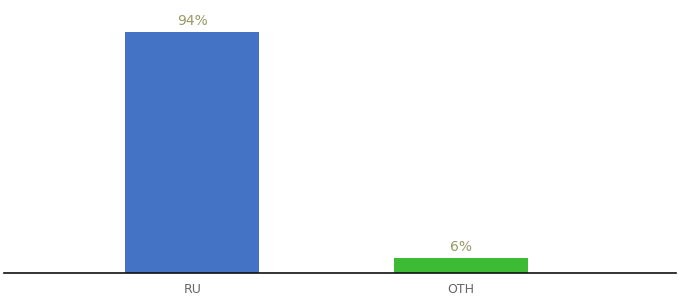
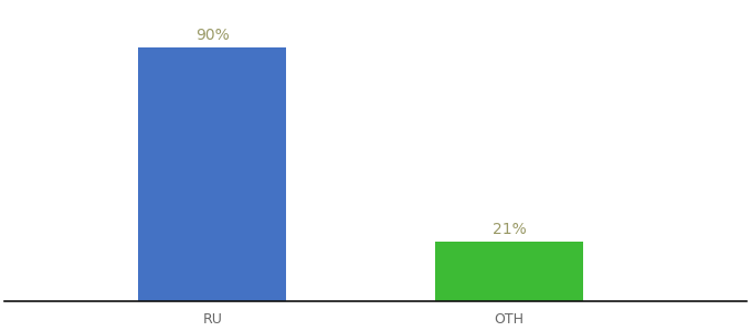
RU: 94% -> 90%
OTH: 6% -> 21%
